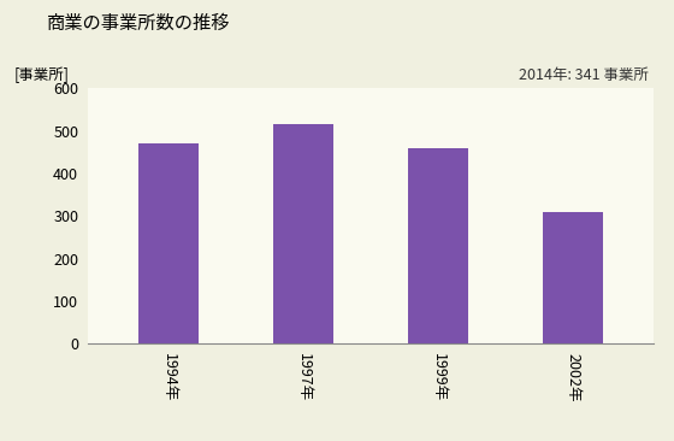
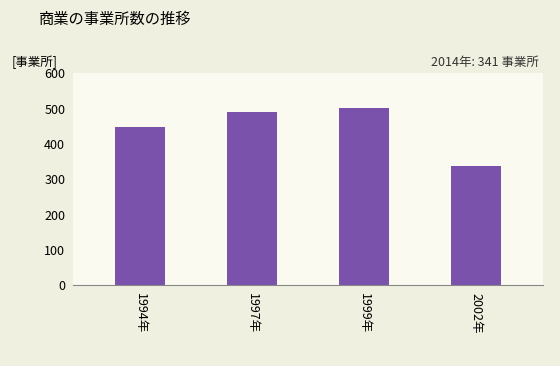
1994年: 470 -> 448
1997年: 515 -> 490
1999年: 460 -> 503
2002年: 310 -> 337
